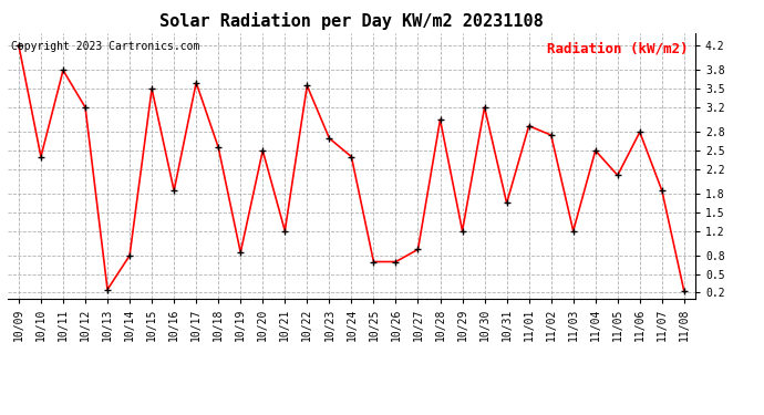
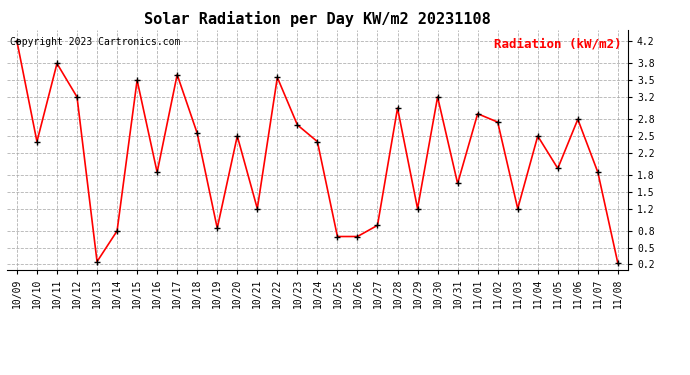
11/05: 2.10 -> 1.92
